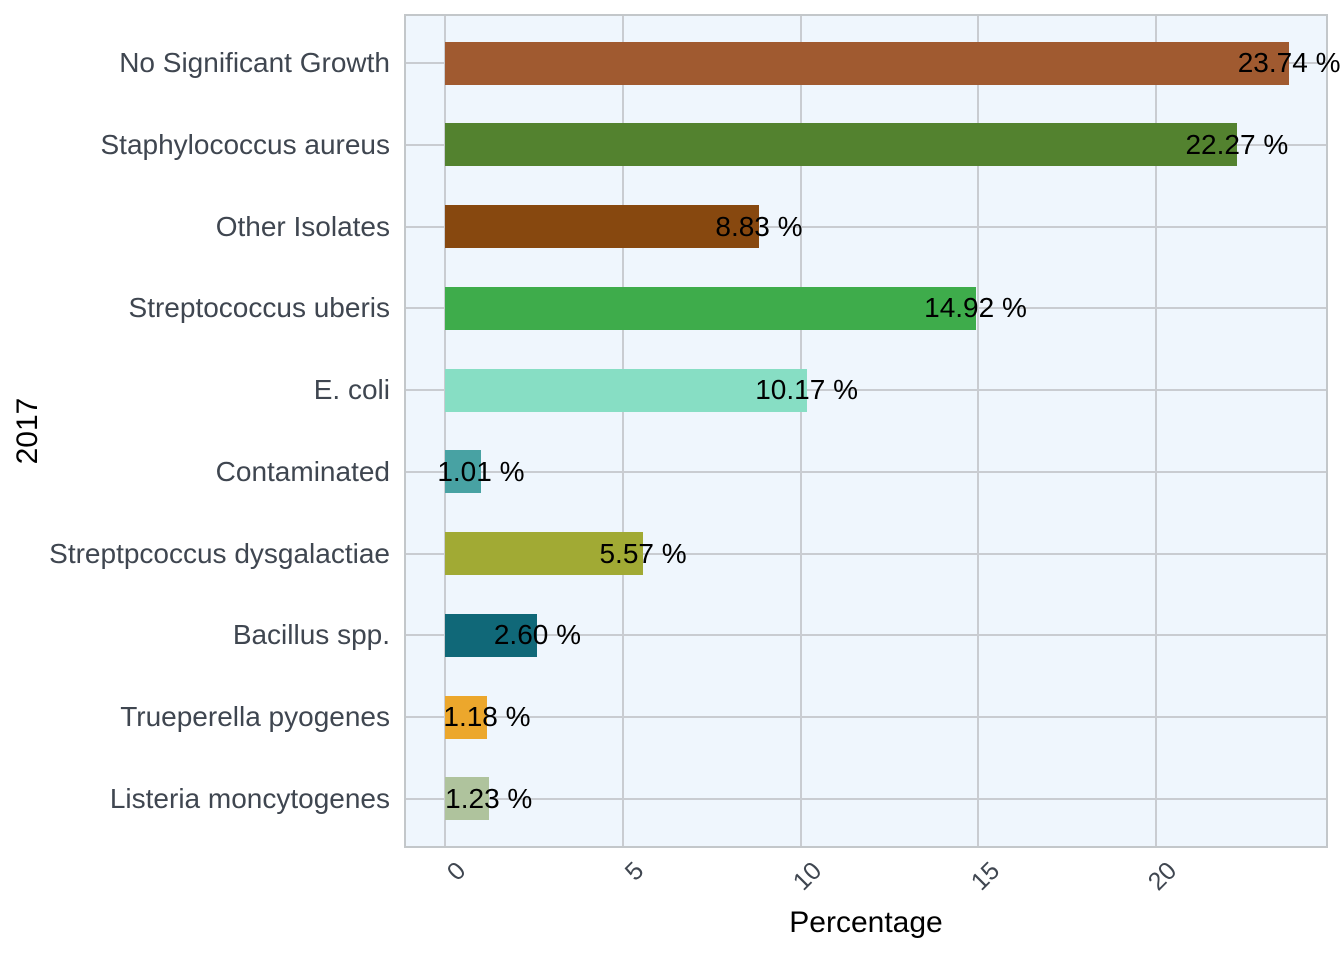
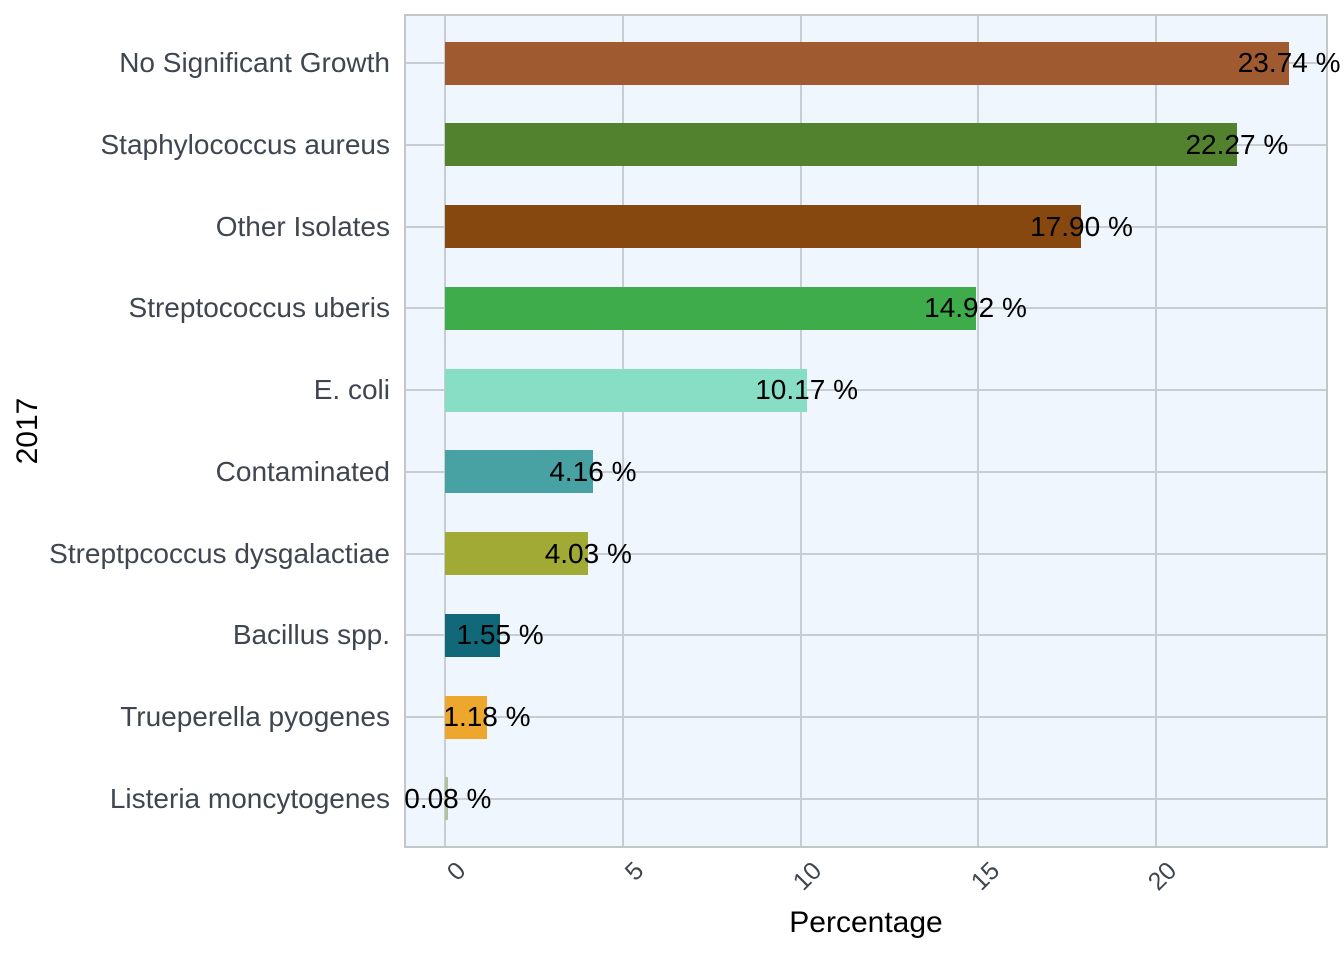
Other Isolates: 8.83 -> 17.90
Contaminated: 1.01 -> 4.16
Streptpcoccus dysgalactiae: 5.57 -> 4.03
Bacillus spp.: 2.60 -> 1.55
Listeria moncytogenes: 1.23 -> 0.08
